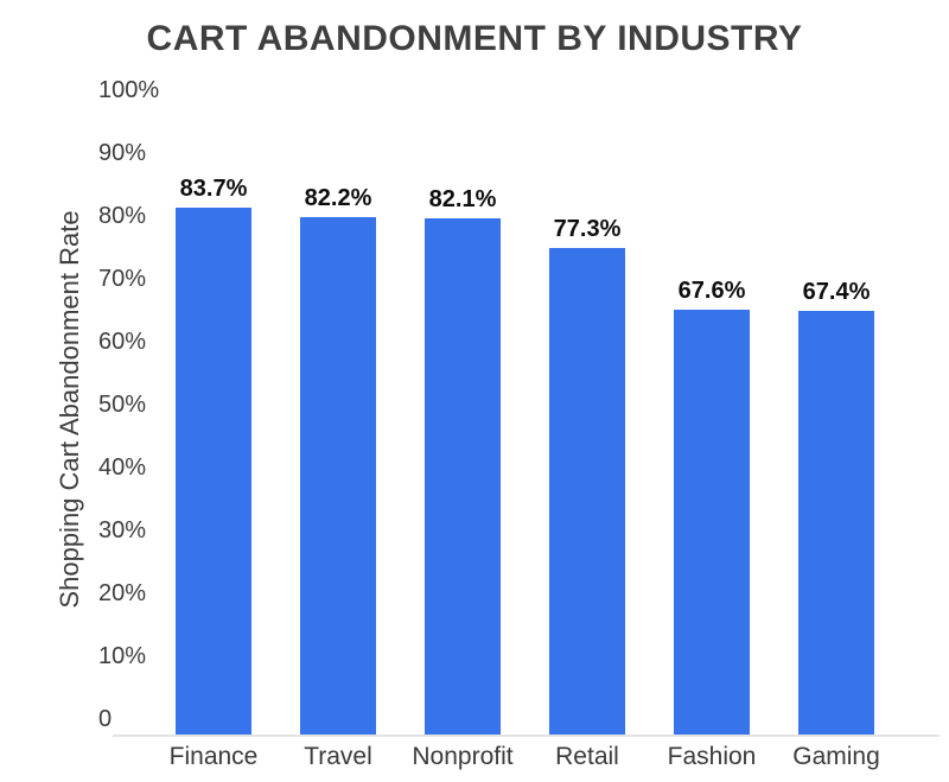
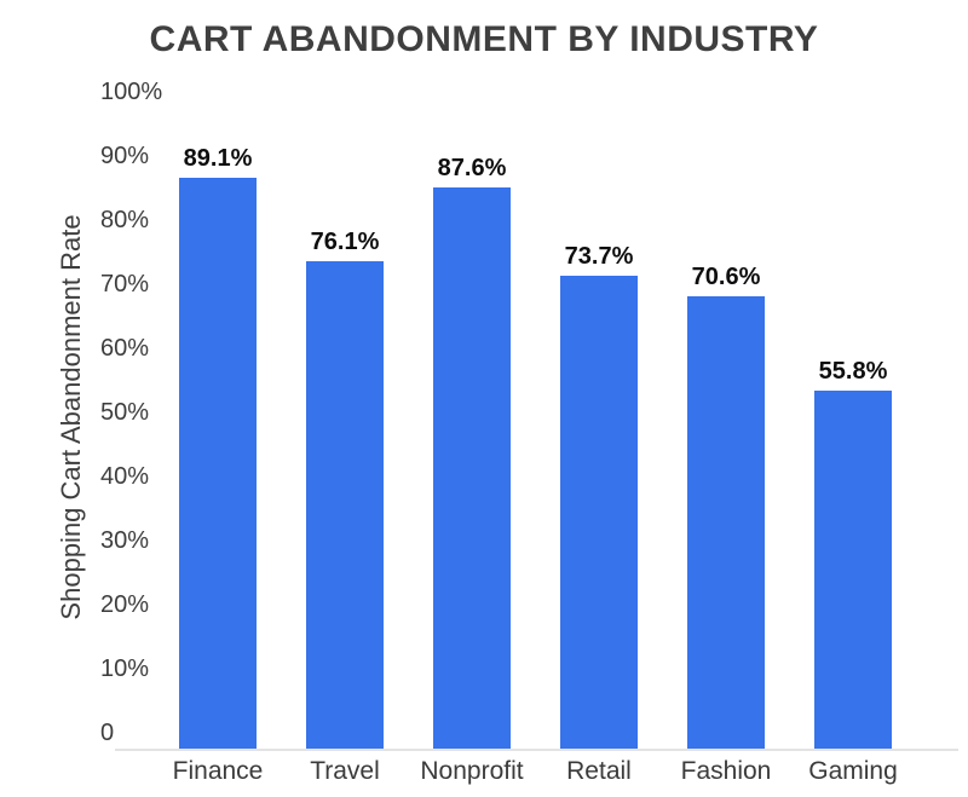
Finance: 83.7% -> 89.1%
Travel: 82.2% -> 76.1%
Nonprofit: 82.1% -> 87.6%
Retail: 77.3% -> 73.7%
Fashion: 67.6% -> 70.6%
Gaming: 67.4% -> 55.8%
